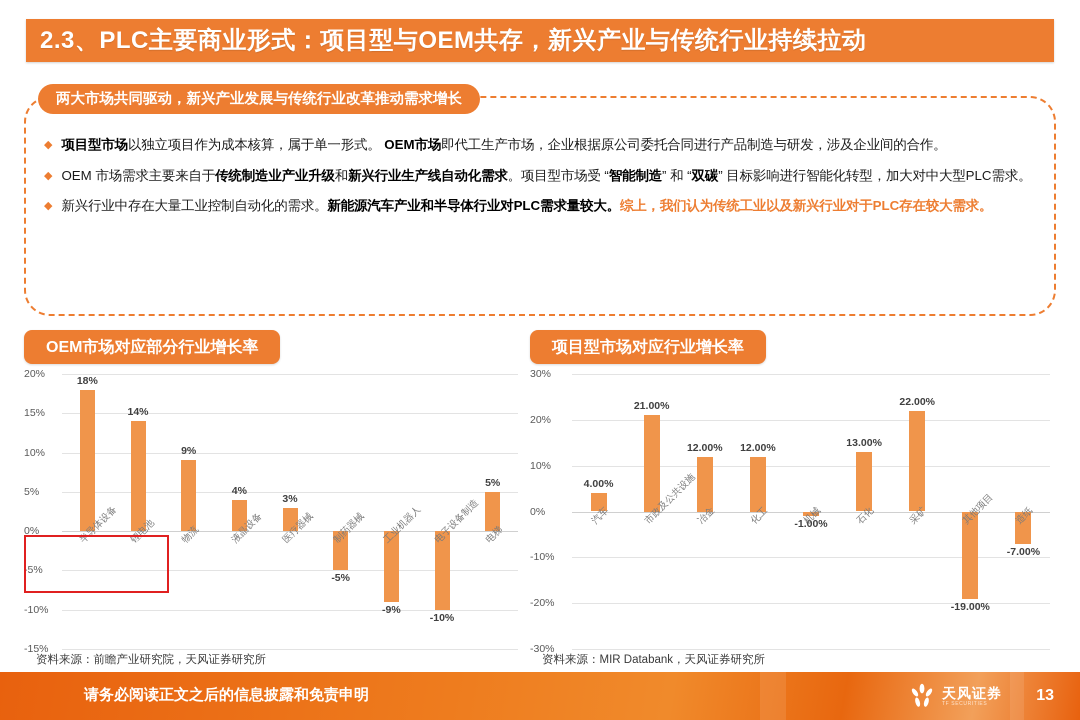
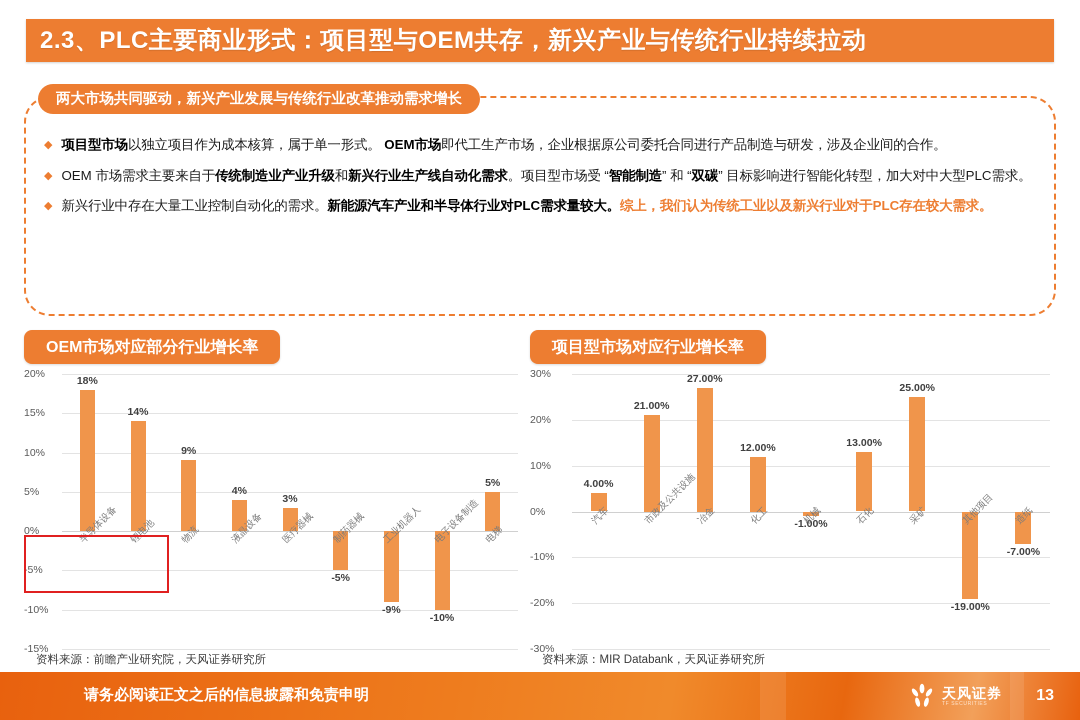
项目型市场对应行业增长率/冶金: 12.00% -> 27.00%
项目型市场对应行业增长率/采矿: 22.00% -> 25.00%
